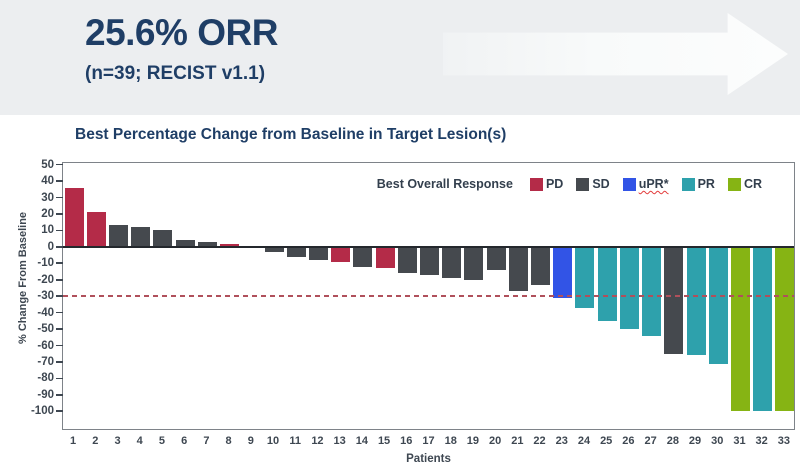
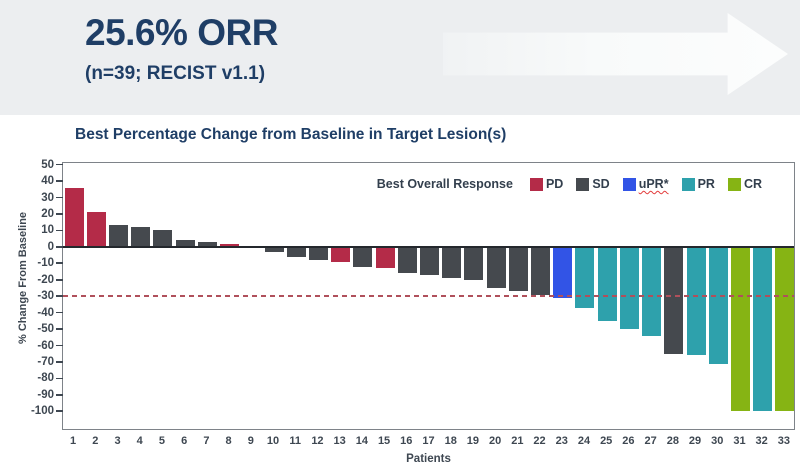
20: -14 -> -25
22: -23 -> -29
